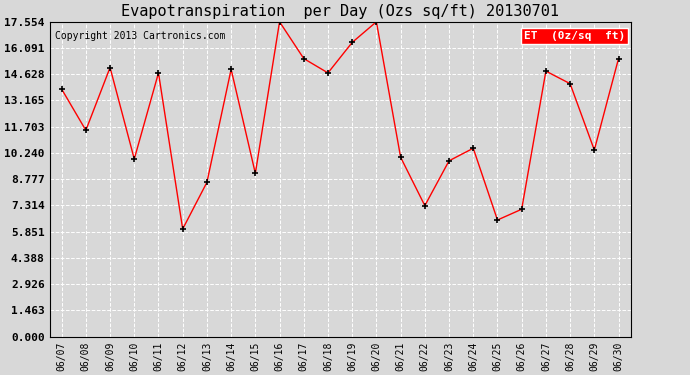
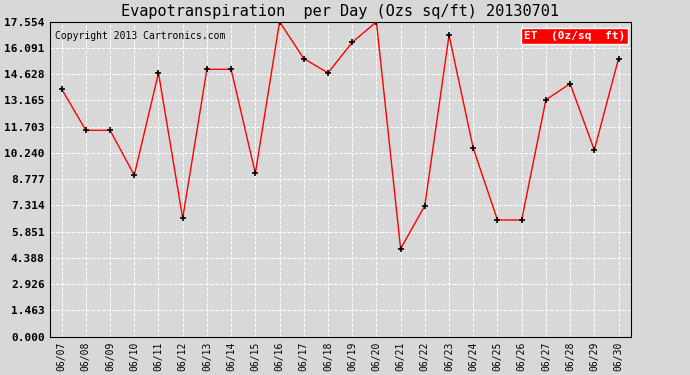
06/09: 15.0 -> 11.5
06/10: 9.9 -> 9.0
06/12: 6.0 -> 6.6
06/13: 8.6 -> 14.9
06/21: 10.0 -> 4.9
06/23: 9.8 -> 16.8
06/26: 7.1 -> 6.5
06/27: 14.8 -> 13.2
